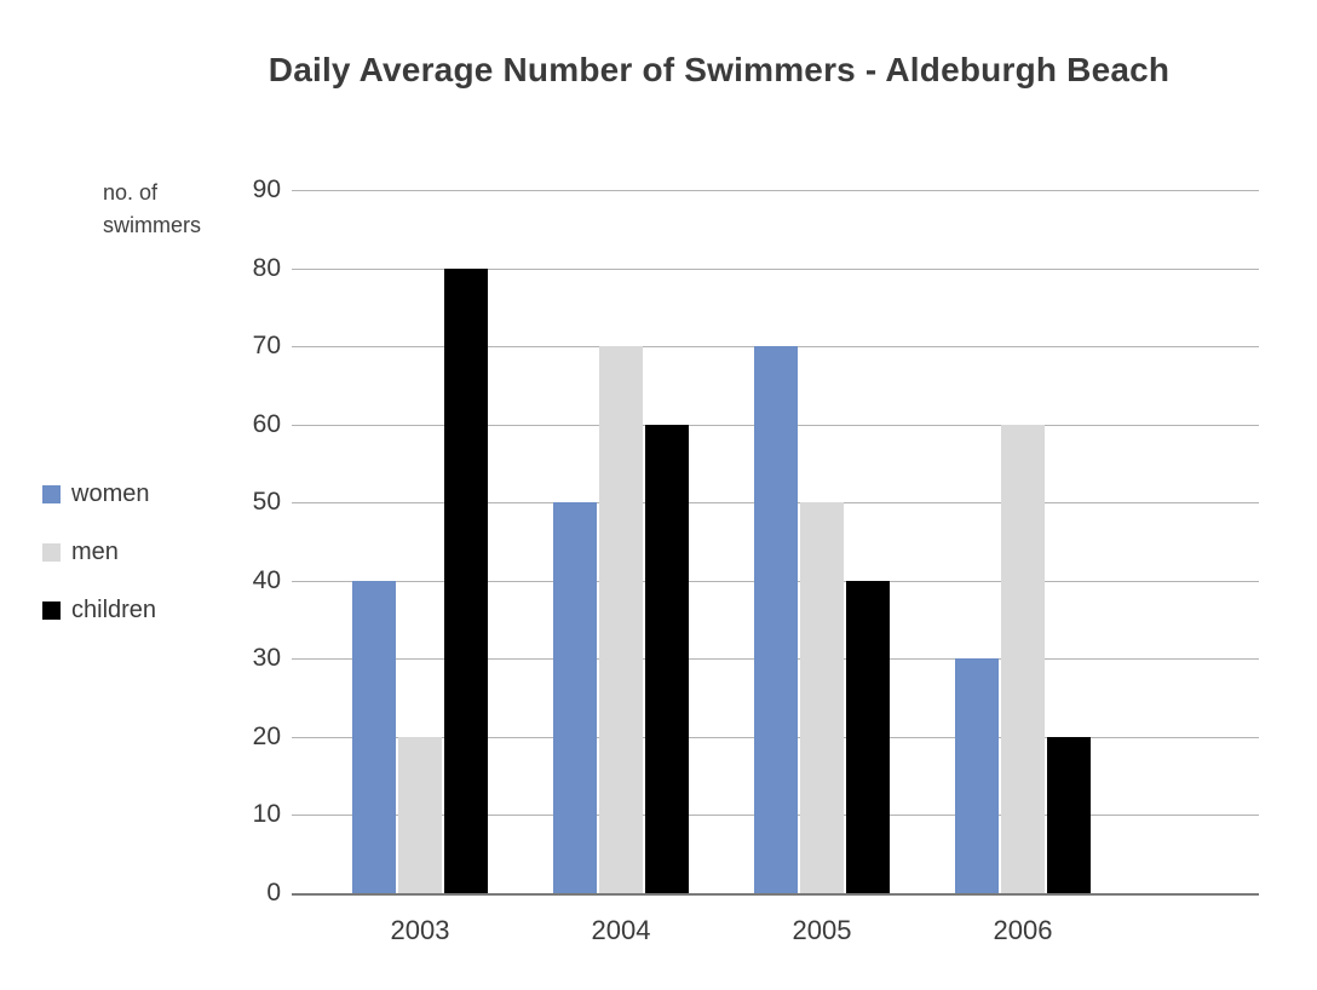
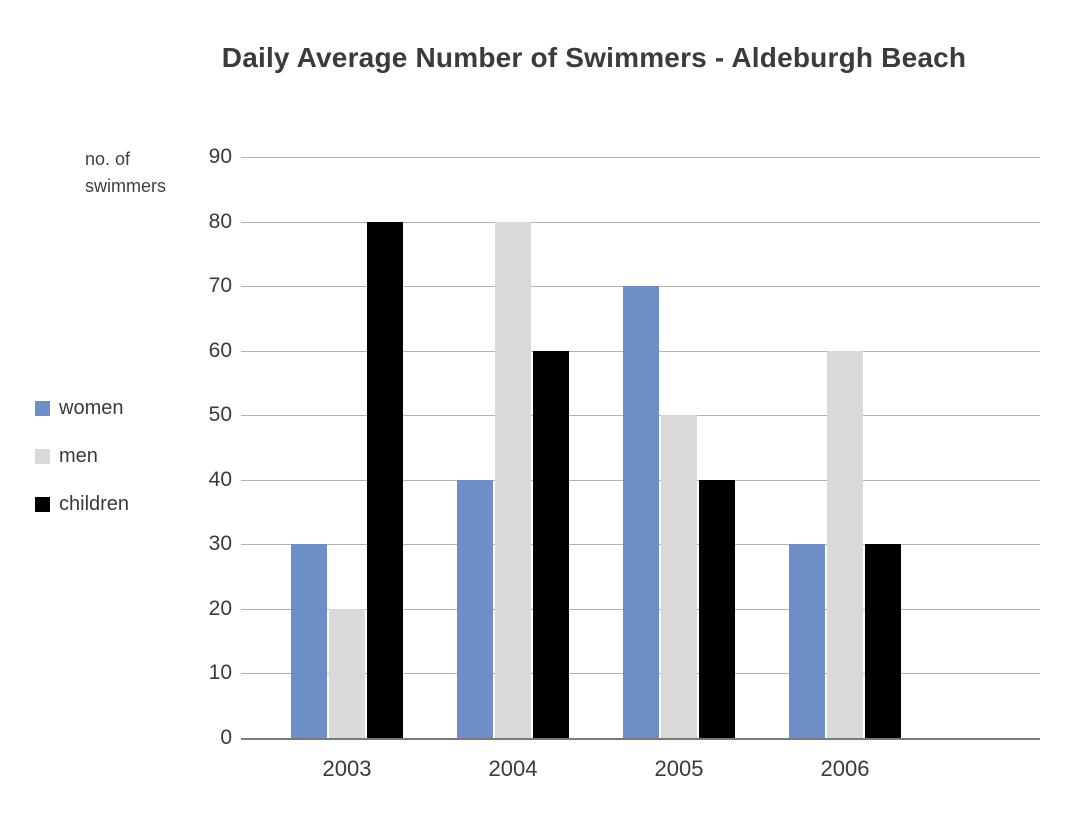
women/2003: 40 -> 30
women/2004: 50 -> 40
men/2004: 70 -> 80
children/2006: 20 -> 30
